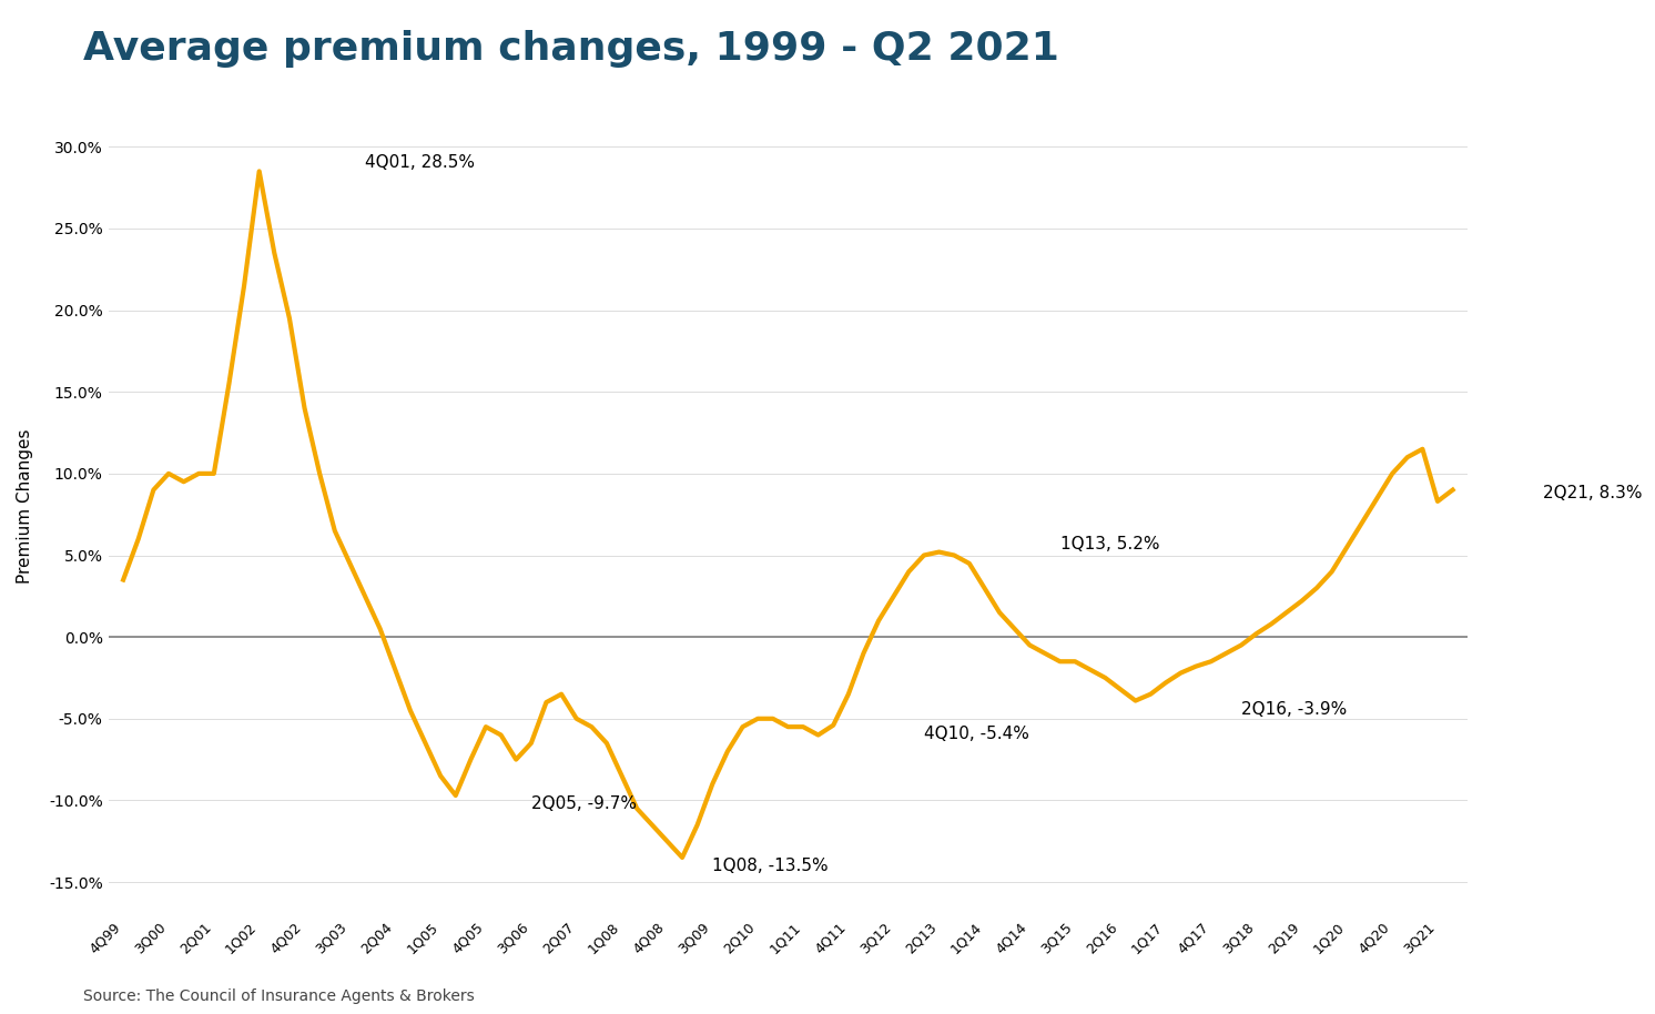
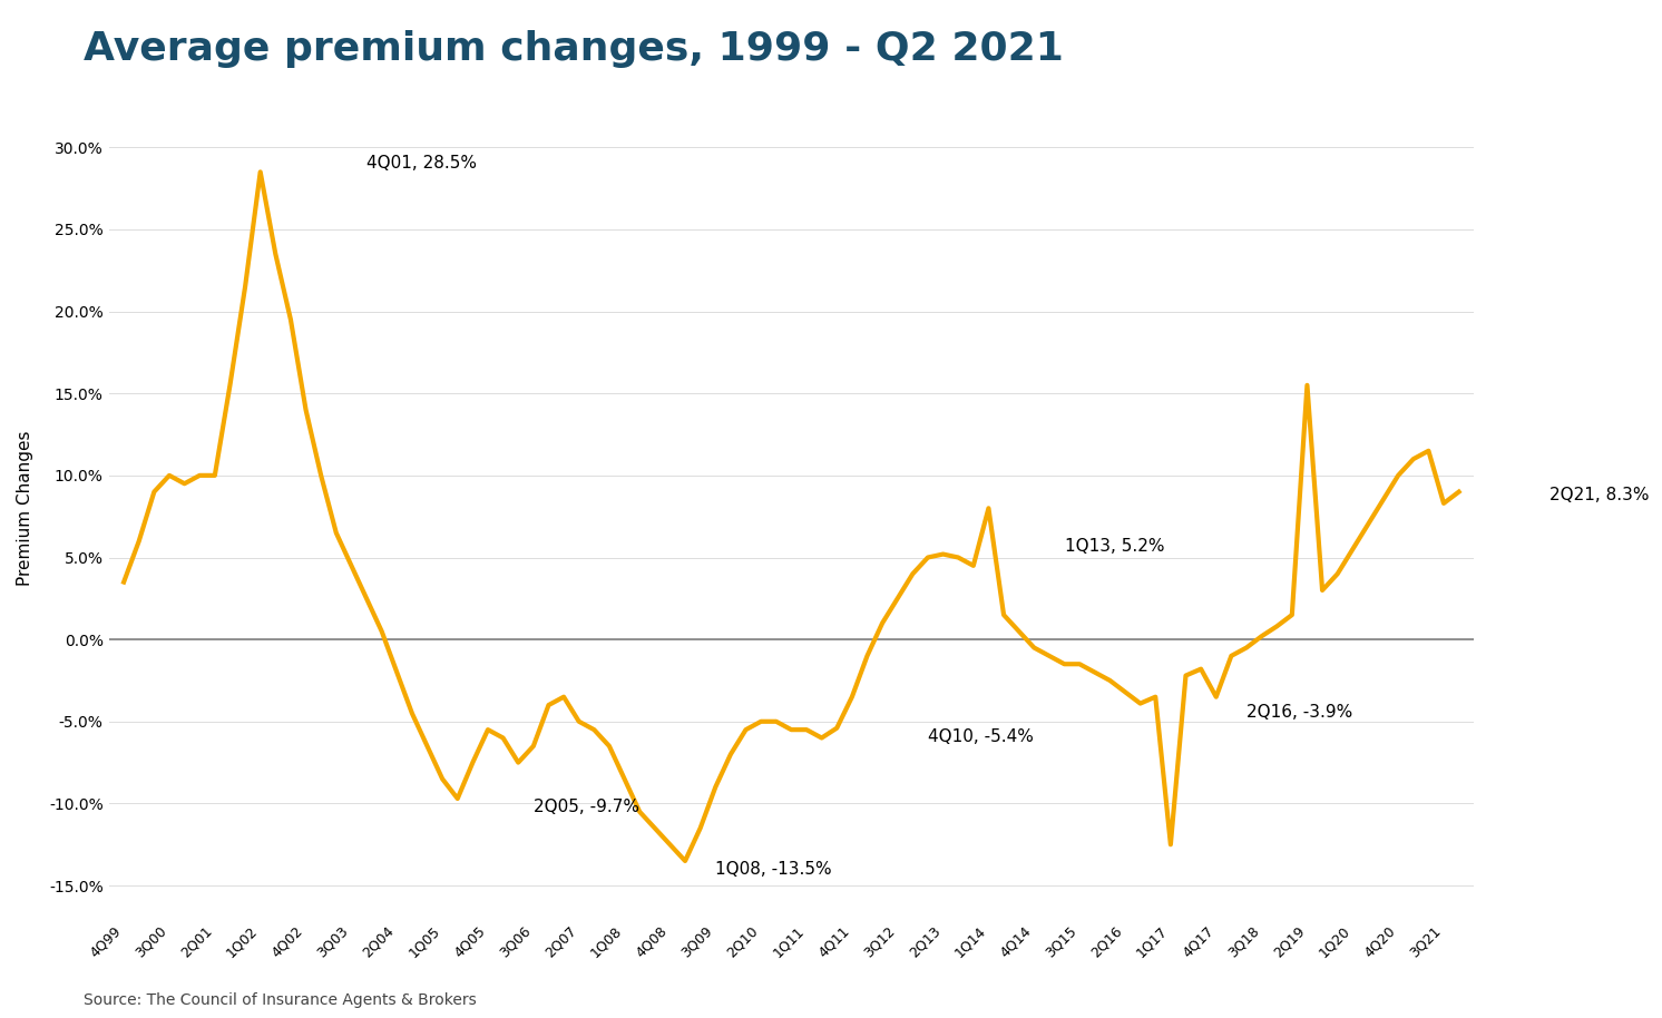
1Q14: 3.0% -> 8.0%
1Q17: -2.8% -> -12.5%
4Q17: -1.5% -> -3.5%
2Q19: 2.2% -> 15.5%
